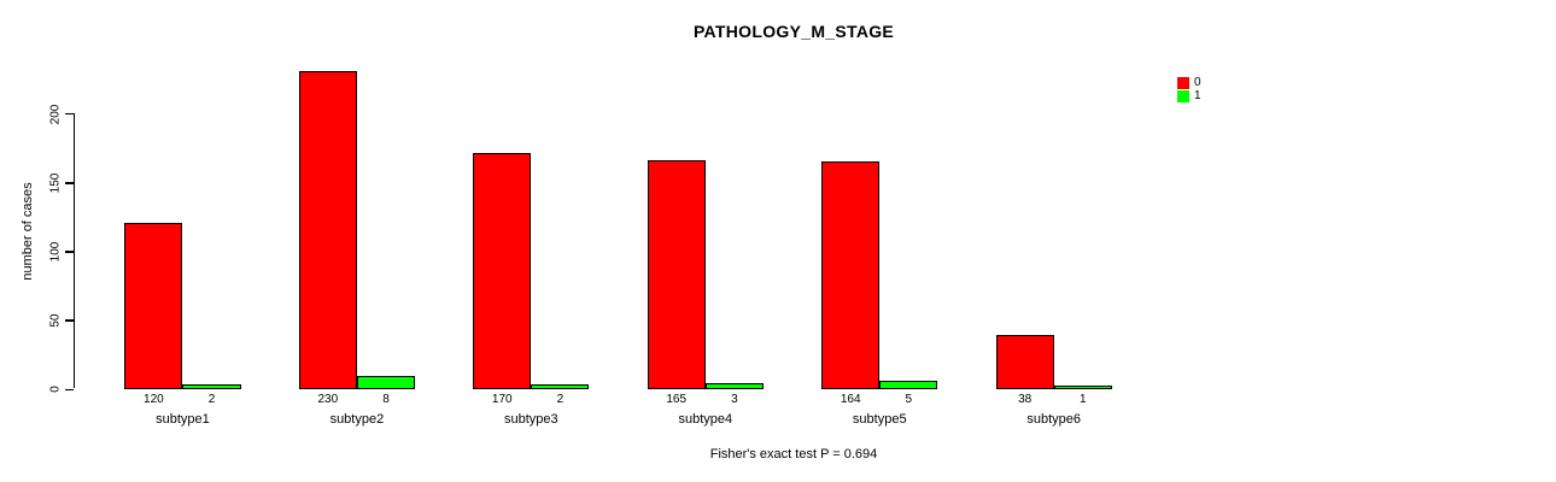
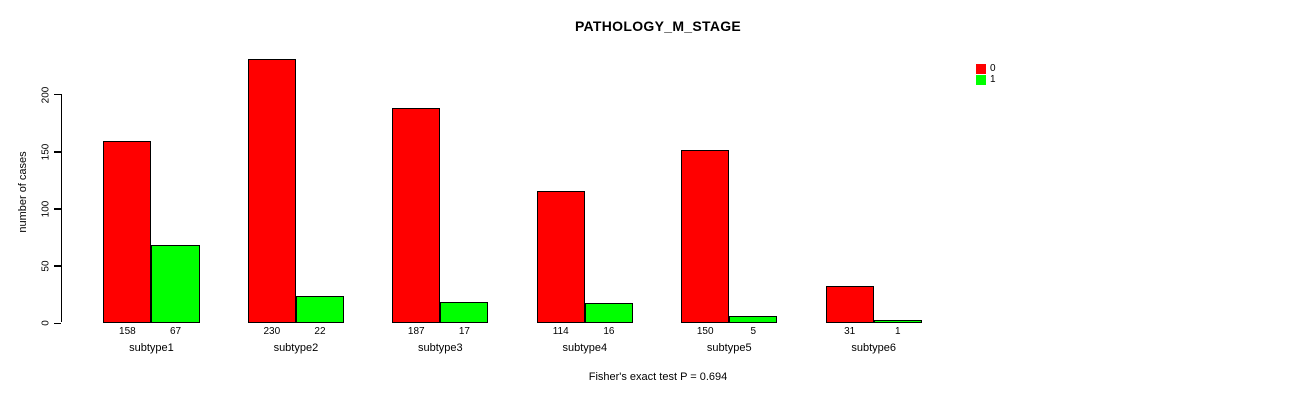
0/subtype1: 120 -> 158
1/subtype1: 2 -> 67
1/subtype2: 8 -> 22
0/subtype3: 170 -> 187
1/subtype3: 2 -> 17
0/subtype4: 165 -> 114
1/subtype4: 3 -> 16
0/subtype5: 164 -> 150
0/subtype6: 38 -> 31
